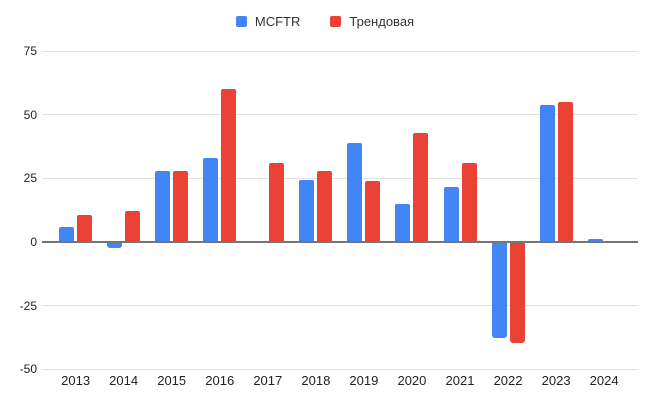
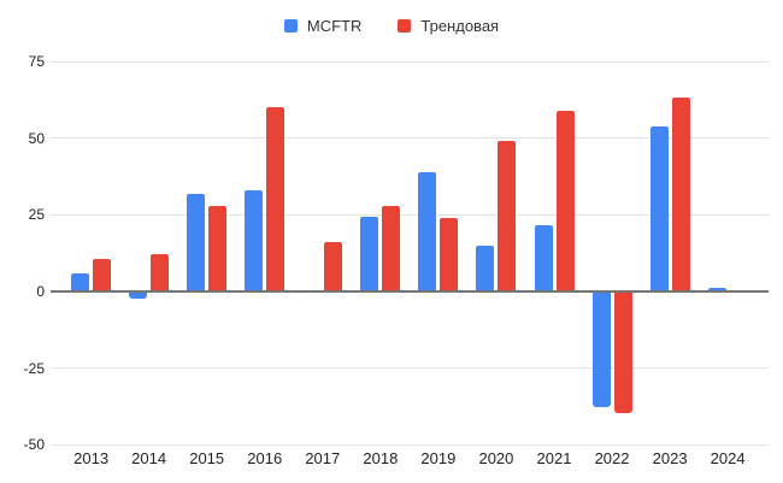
MCFTR/2015: 28 -> 32
Трендовая/2017: 31 -> 16
Трендовая/2020: 43 -> 49
Трендовая/2021: 31 -> 59
Трендовая/2023: 55 -> 64
